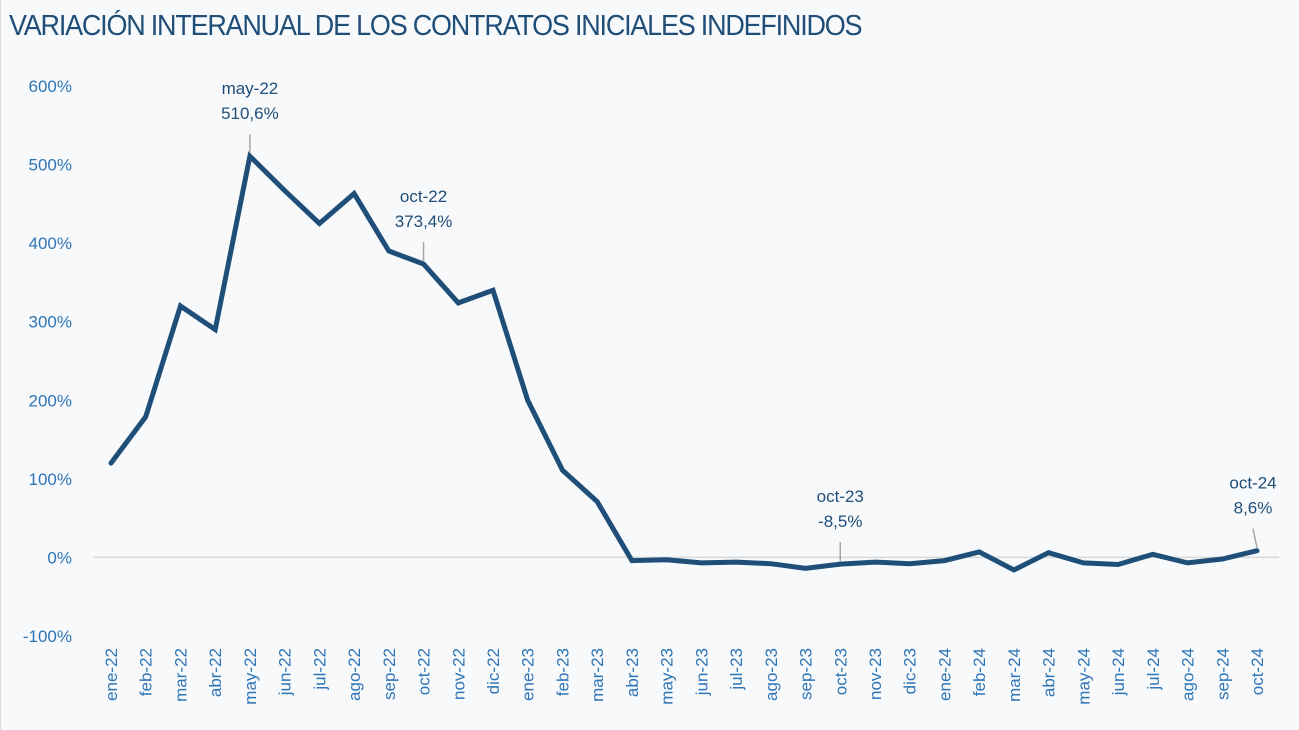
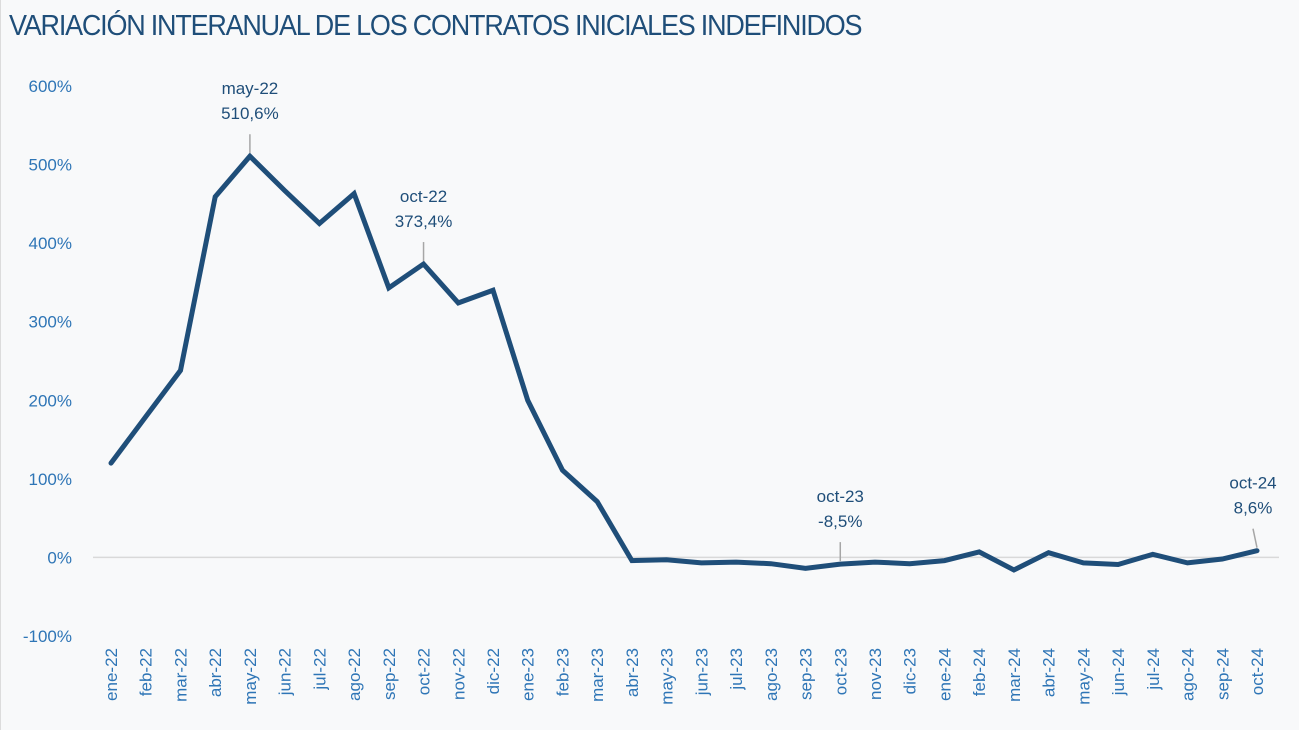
mar-22: 320% -> 240%
abr-22: 290% -> 460%
sep-22: 390% -> 340%
